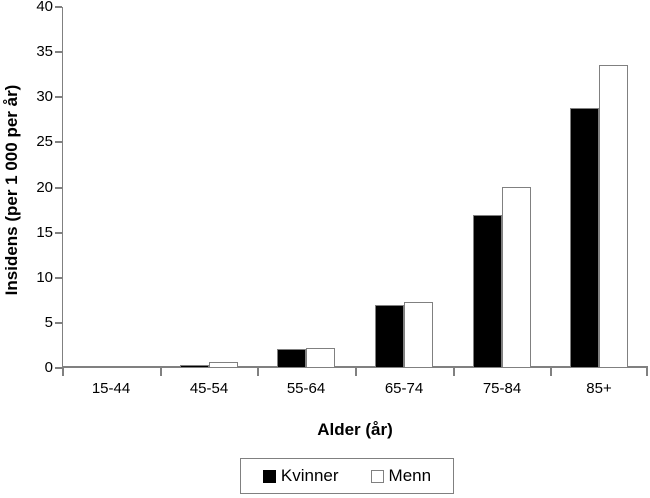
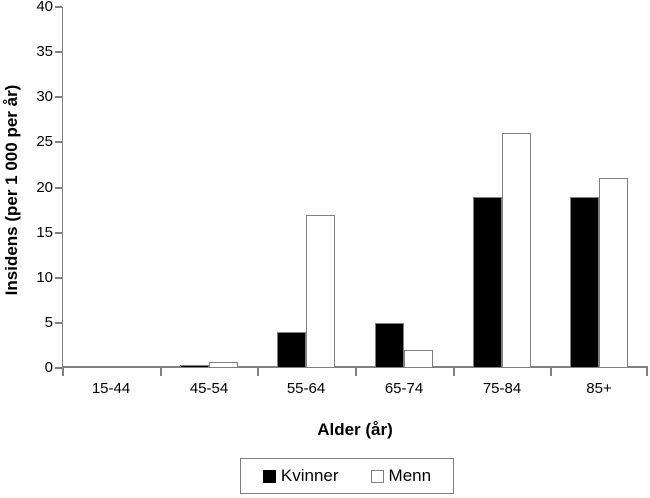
Kvinner/55-64: 2 -> 4
Menn/55-64: 2 -> 17
Kvinner/65-74: 7 -> 5
Menn/65-74: 7 -> 2
Kvinner/75-84: 17 -> 19
Menn/75-84: 20 -> 26
Kvinner/85+: 29 -> 19
Menn/85+: 34 -> 21
